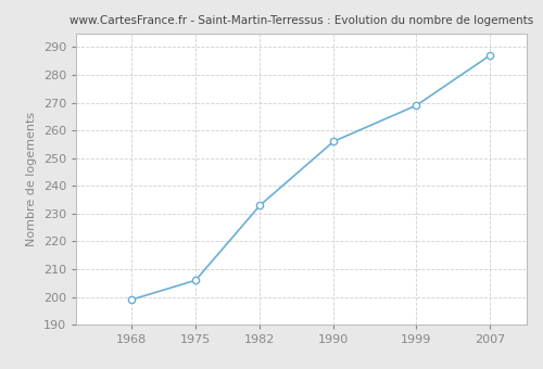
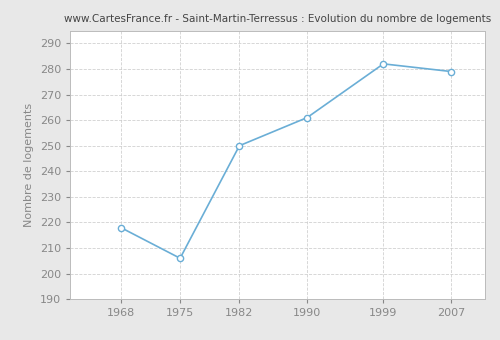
1968: 199 -> 218
1982: 233 -> 250
1990: 256 -> 261
1999: 269 -> 282
2007: 287 -> 279
